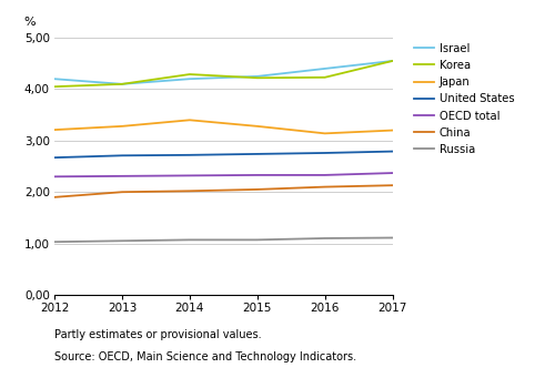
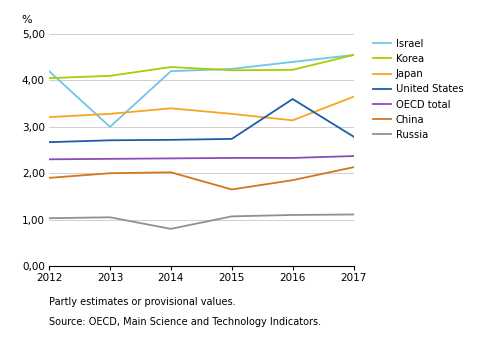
Israel/2013: 4,10 -> 3,00
Russia/2014: 1,07 -> 0,80
China/2015: 2,05 -> 1,65
United States/2016: 2,76 -> 3,60
China/2016: 2,10 -> 1,85
Japan/2017: 3,20 -> 3,65
